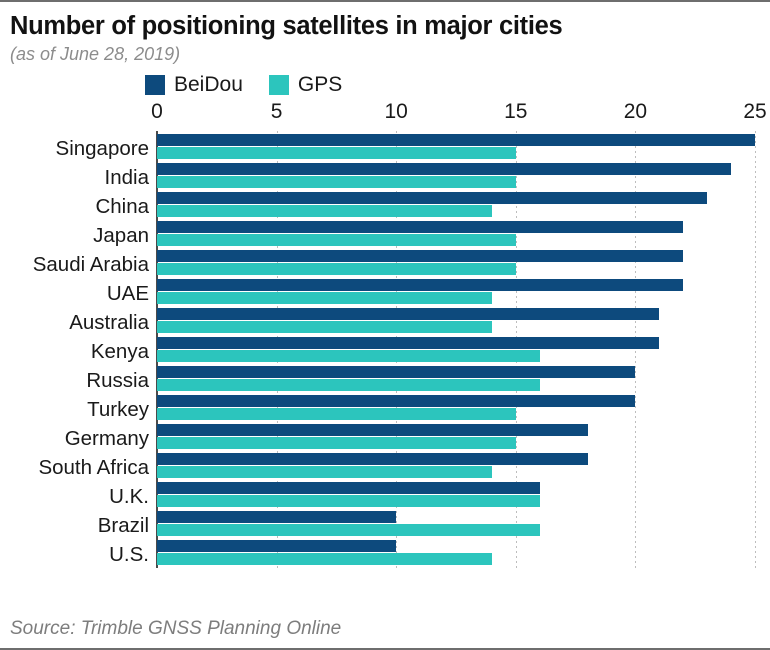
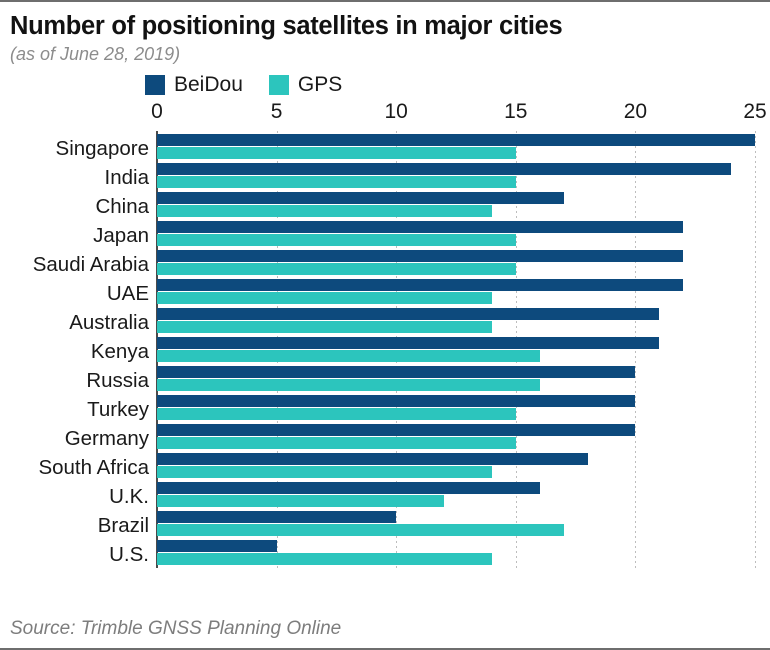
BeiDou/China: 23 -> 17
BeiDou/Germany: 18 -> 20
GPS/U.K.: 16 -> 12
GPS/Brazil: 16 -> 17
BeiDou/U.S.: 10 -> 5
